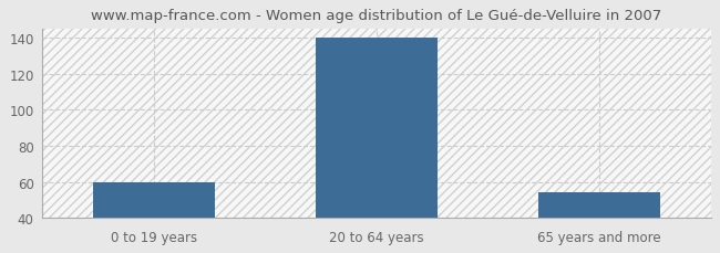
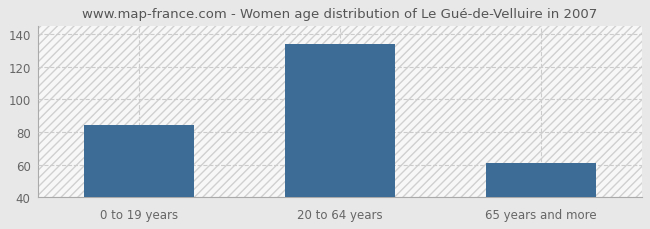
0 to 19 years: 60 -> 84
20 to 64 years: 140 -> 134
65 years and more: 54 -> 61
